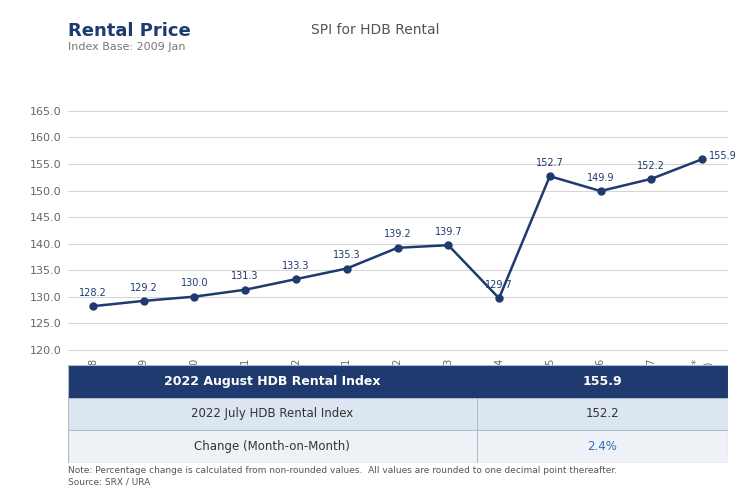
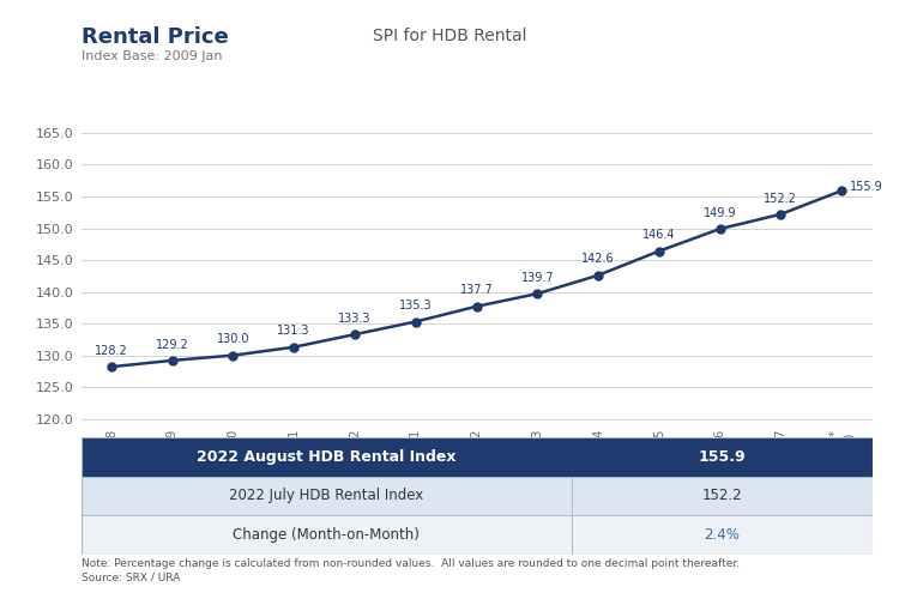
2022/2: 139.2 -> 137.7
2022/4: 129.7 -> 142.6
2022/5: 152.7 -> 146.4
